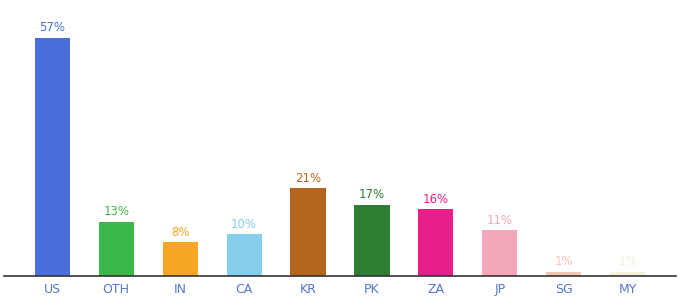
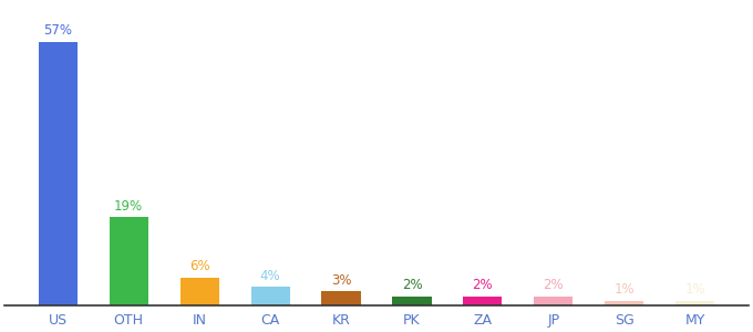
OTH: 13% -> 19%
IN: 8% -> 6%
CA: 10% -> 4%
KR: 21% -> 3%
PK: 17% -> 2%
ZA: 16% -> 2%
JP: 11% -> 2%
